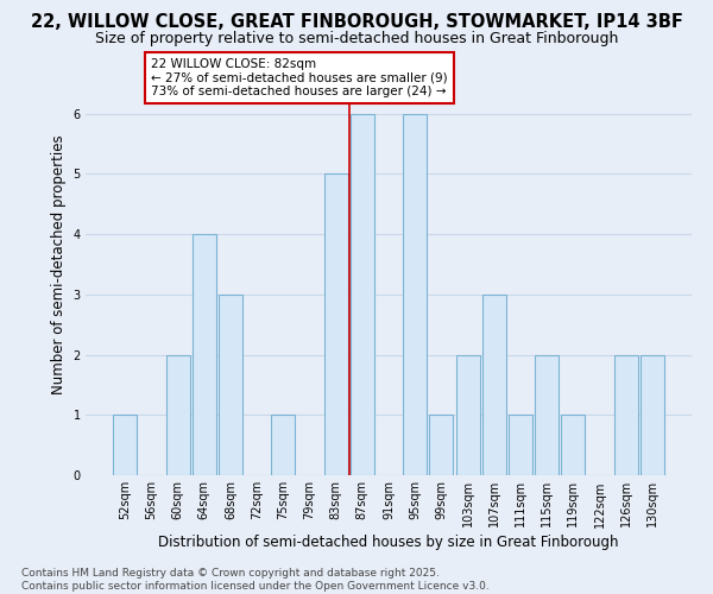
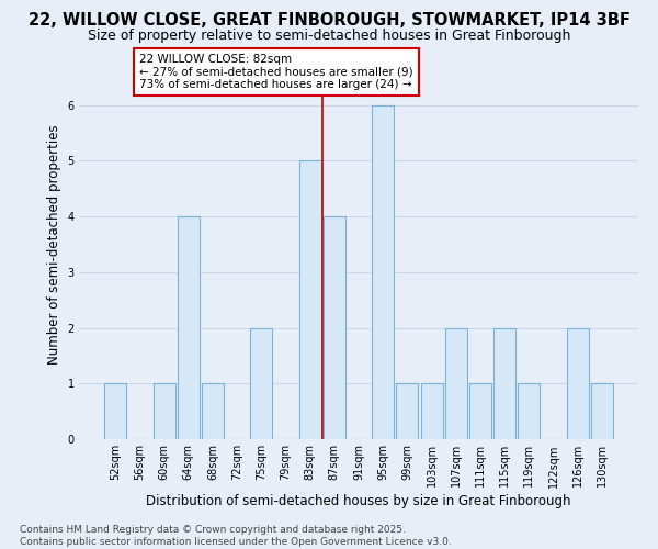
60sqm: 2 -> 1
68sqm: 3 -> 1
75sqm: 1 -> 2
87sqm: 6 -> 4
103sqm: 2 -> 1
107sqm: 3 -> 2
130sqm: 2 -> 1
